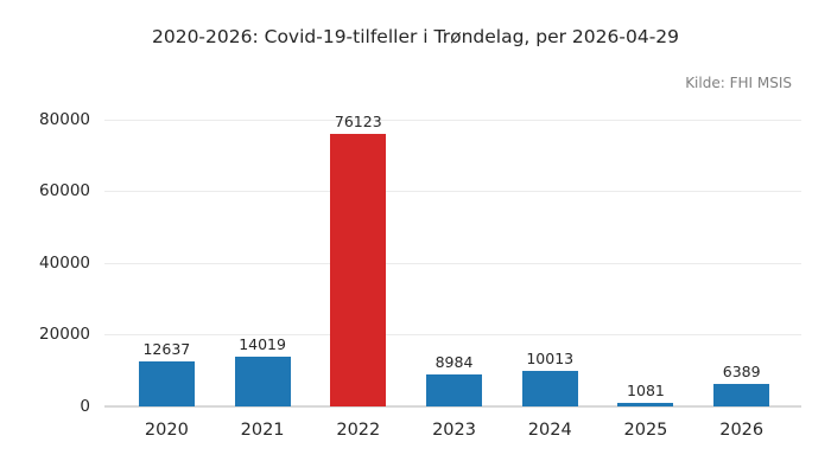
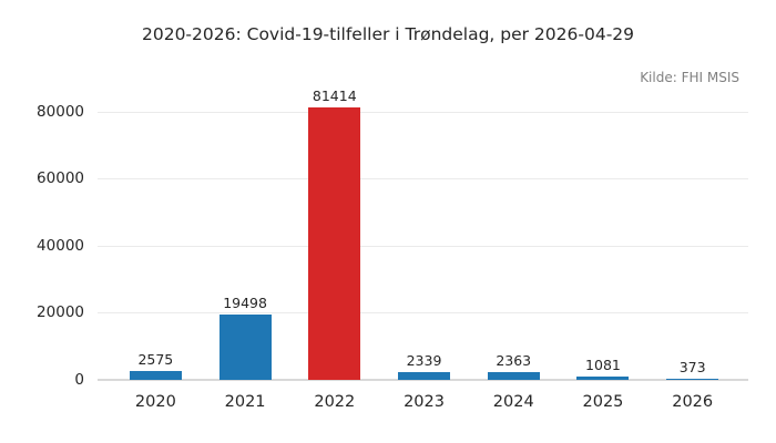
2020: 12637 -> 2575
2021: 14019 -> 19498
2022: 76123 -> 81414
2023: 8984 -> 2339
2024: 10013 -> 2363
2026: 6389 -> 373
